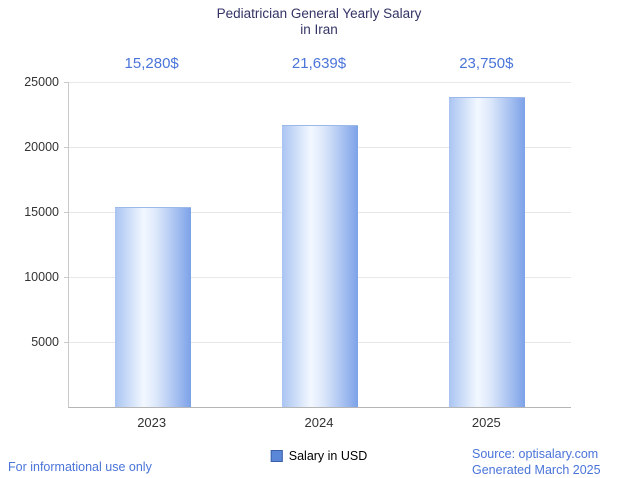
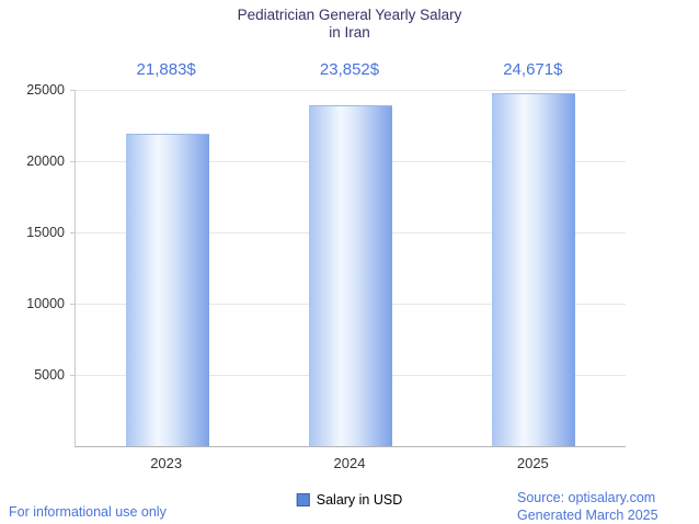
2023: 15,280 -> 21,883
2024: 21,639 -> 23,852
2025: 23,750 -> 24,671
